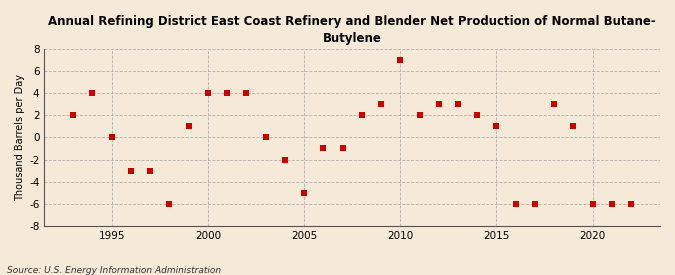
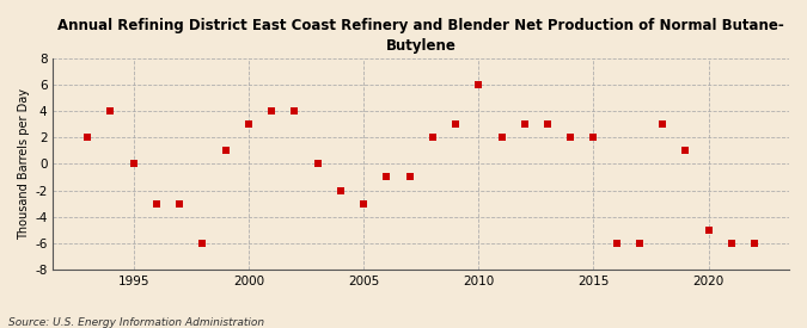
2000: 4 -> 3
2005: -5 -> -3
2010: 7 -> 6
2015: 1 -> 2
2020: -6 -> -5
